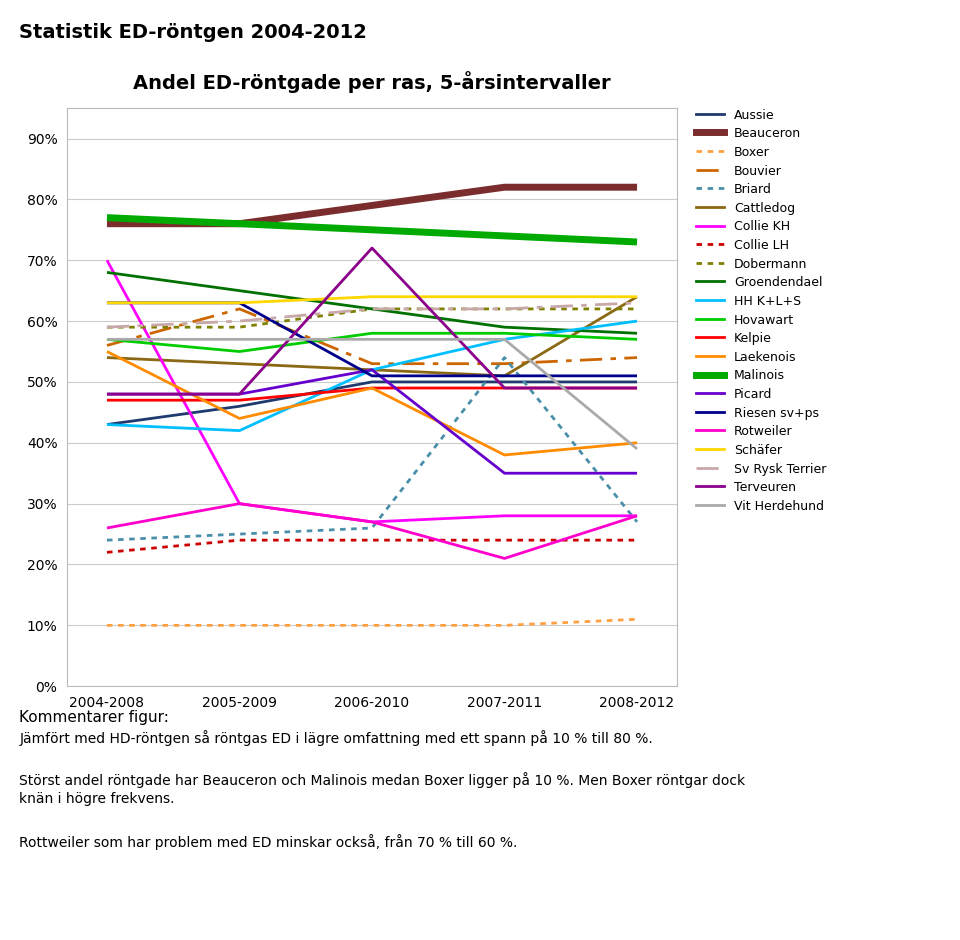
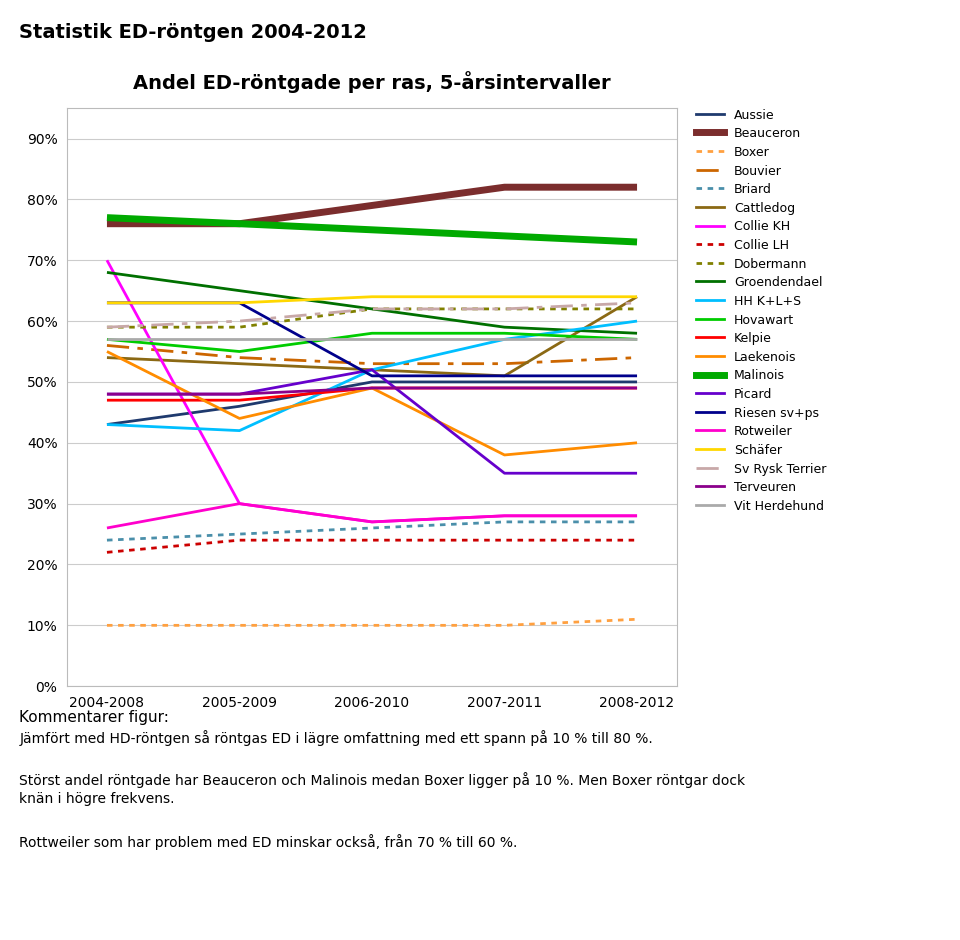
Bouvier/2005-2009: 62% -> 54%
Terveuren/2006-2010: 72% -> 49%
Briard/2007-2011: 54% -> 27%
Rotweiler/2007-2011: 21% -> 28%
Vit Herdehund/2008-2012: 39% -> 57%
